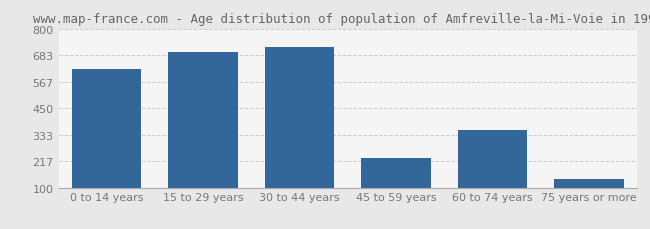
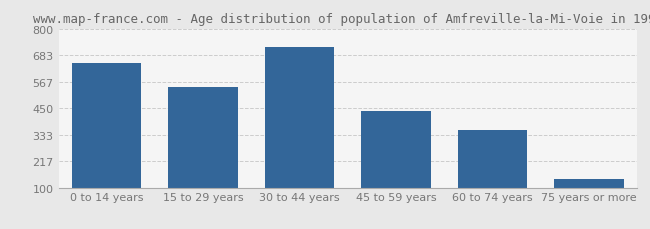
0 to 14 years: 625 -> 650
15 to 29 years: 700 -> 542
45 to 59 years: 230 -> 437
